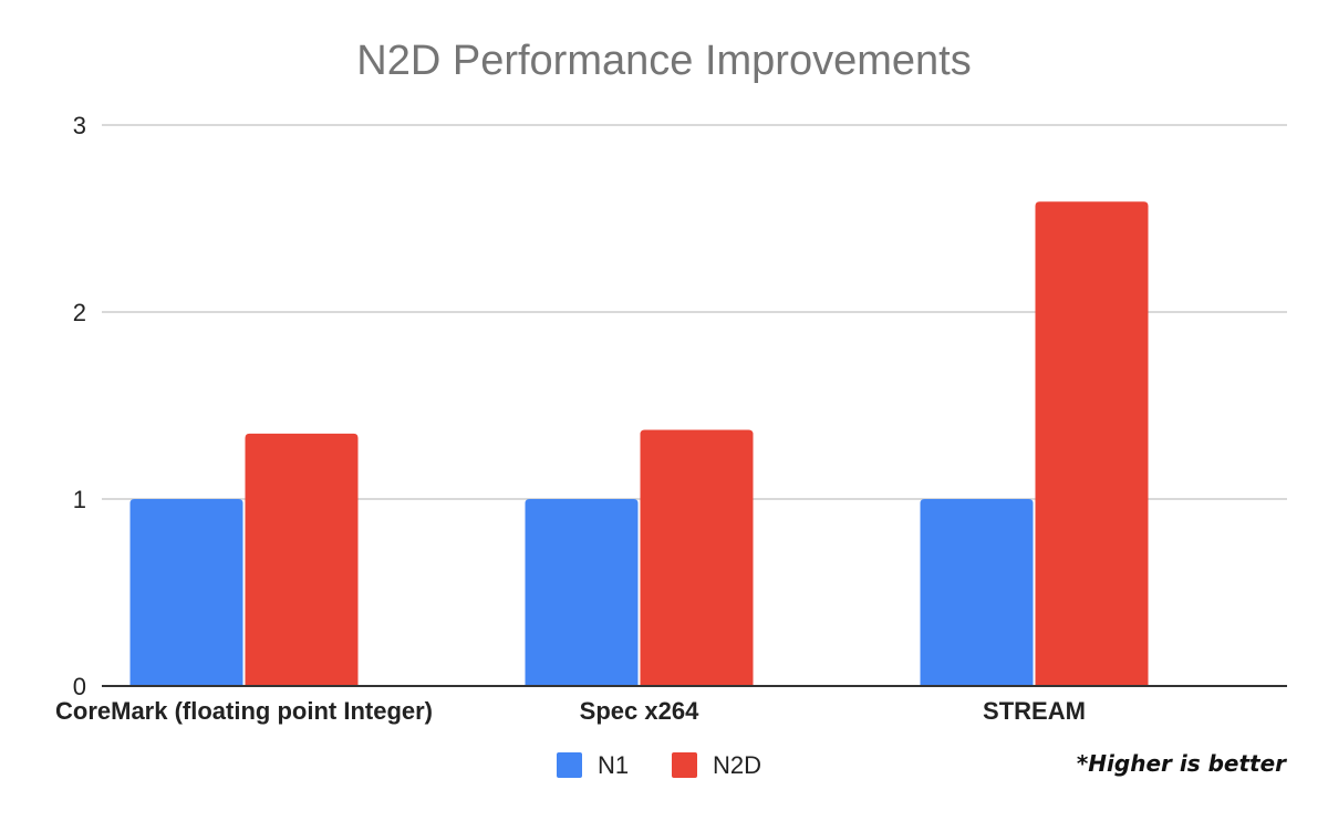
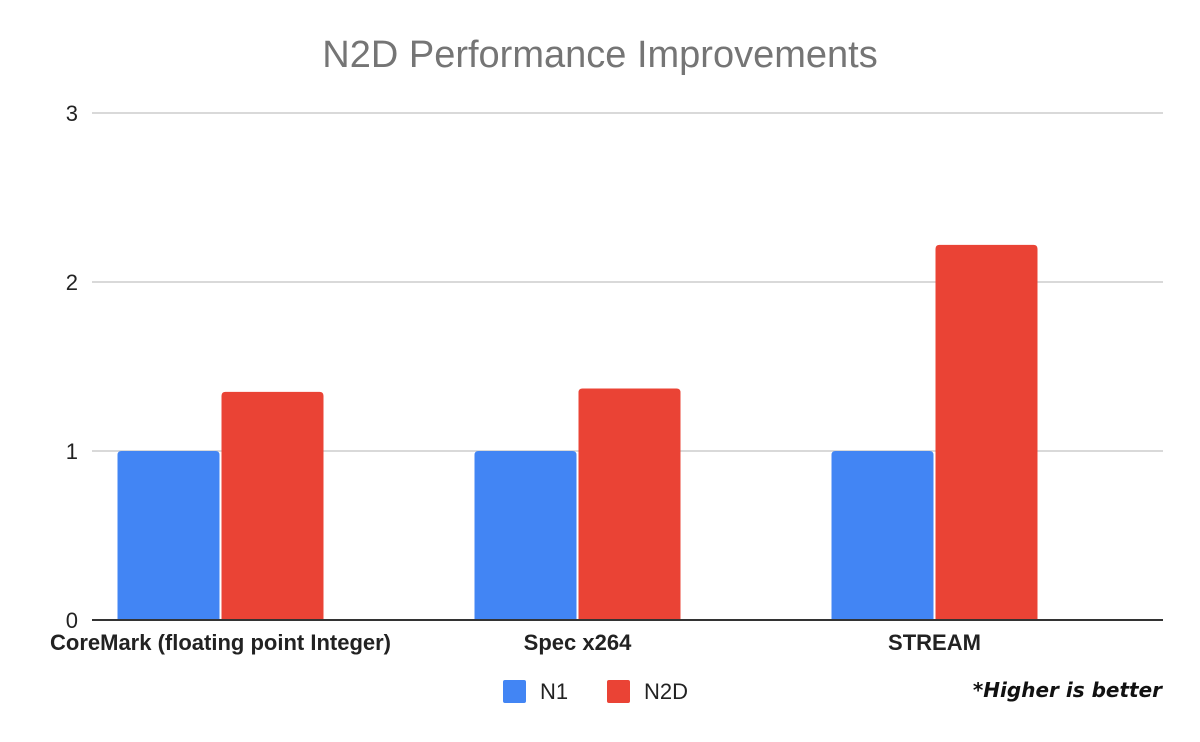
N2D/STREAM: 2.59 -> 2.22
